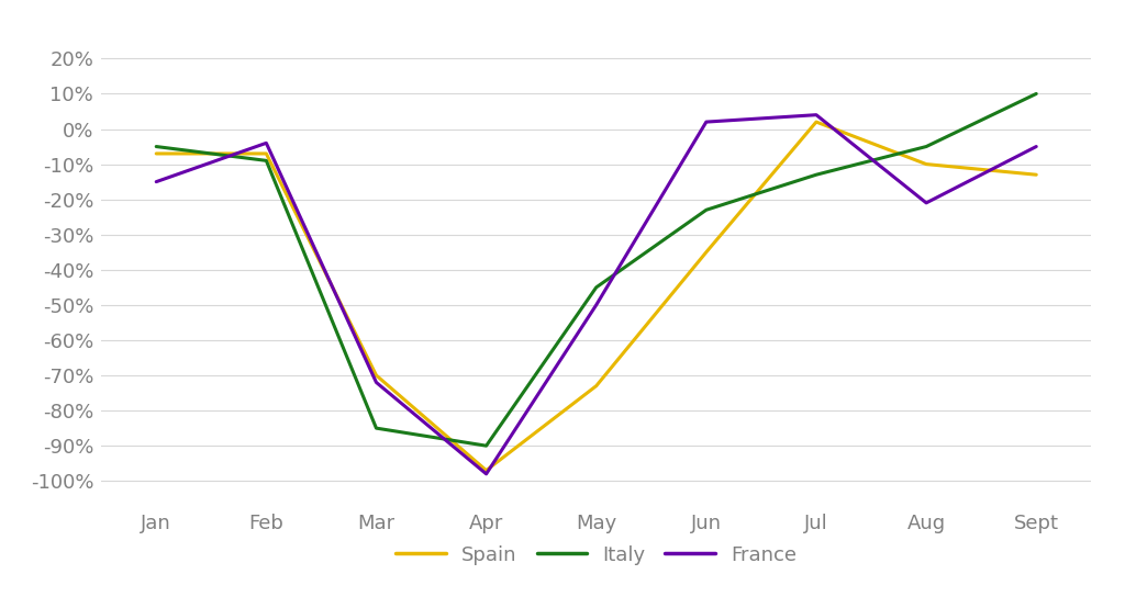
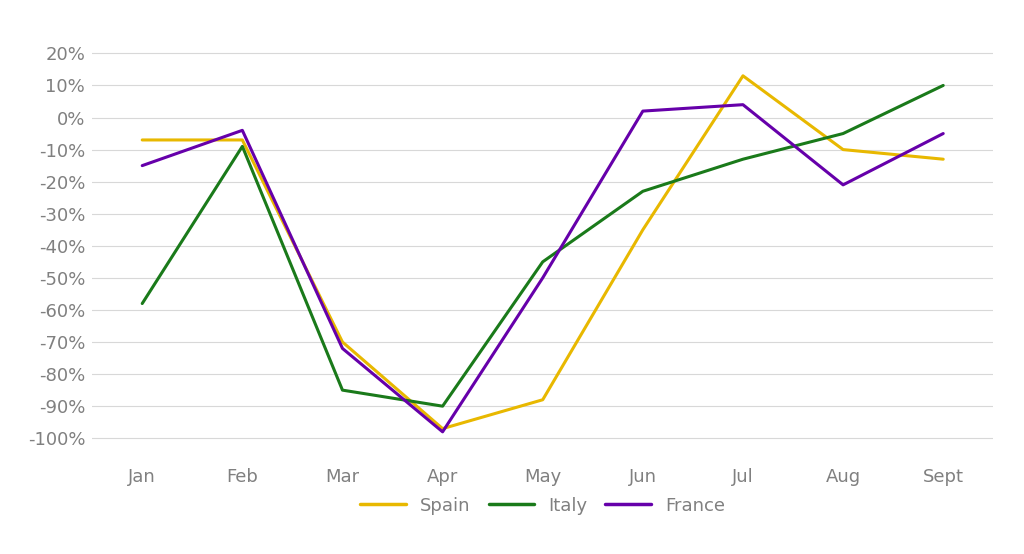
Italy/Jan: -5% -> -58%
Spain/May: -73% -> -88%
Spain/Jul: 2% -> 13%
